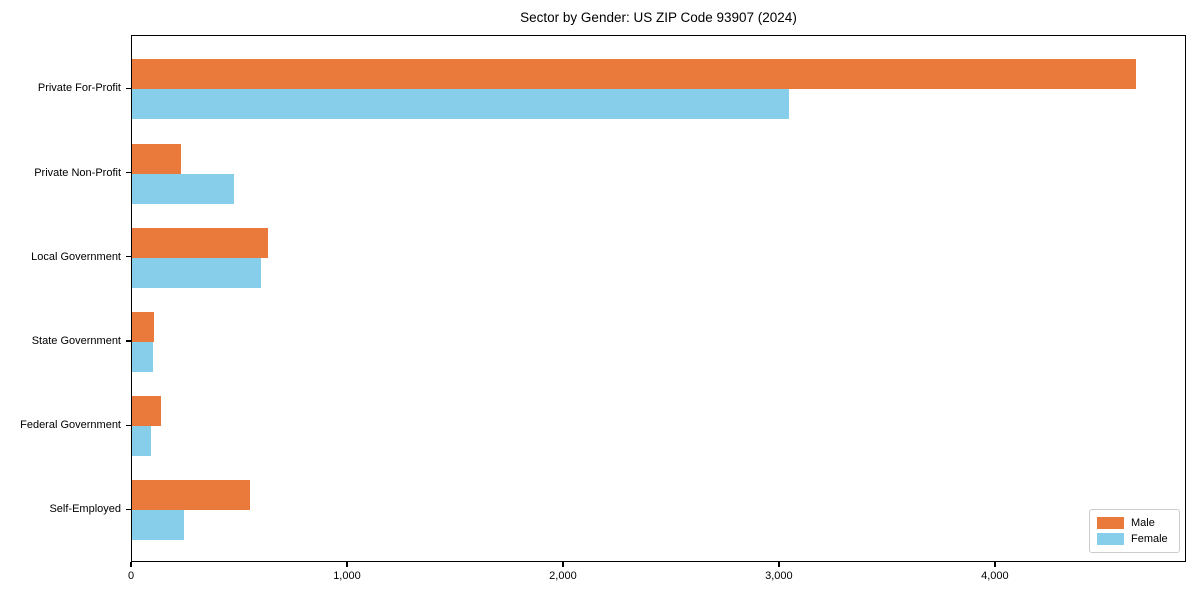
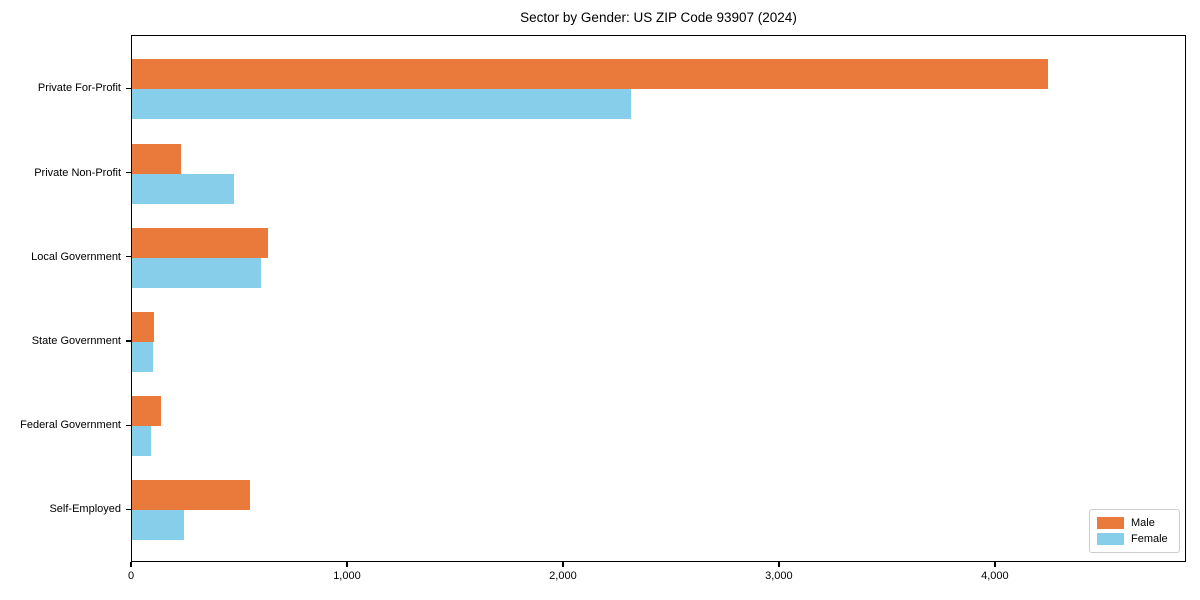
Male/Private For-Profit: 4650 -> 4240
Female/Private For-Profit: 3040 -> 2310
